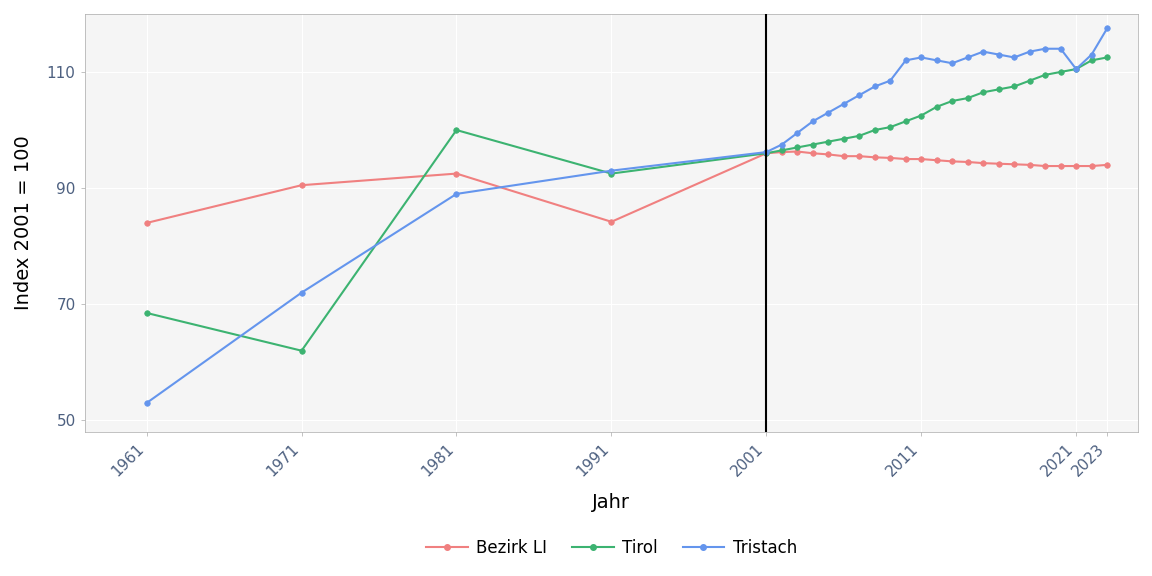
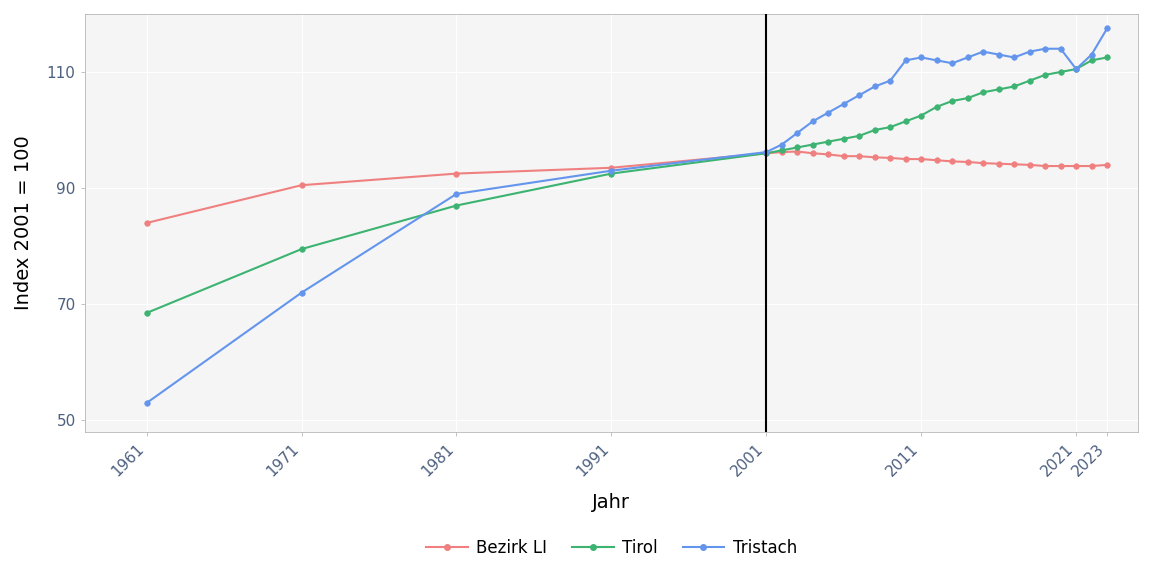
Tirol/1971: 62.0 -> 79.5
Tirol/1981: 100.0 -> 87.0
Bezirk LI/1991: 84.2 -> 93.5
